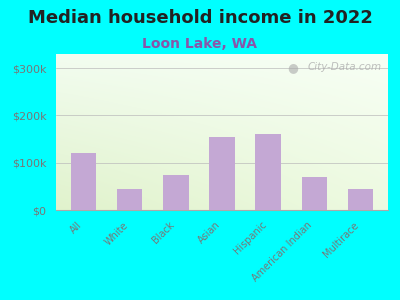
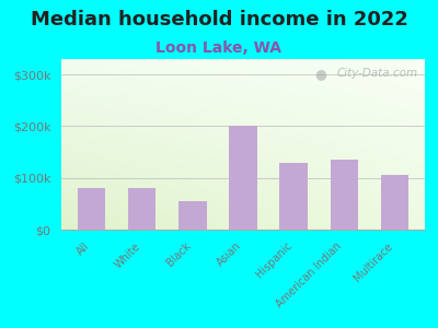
All: $120k -> $80k
White: $45k -> $80k
Black: $75k -> $55k
Asian: $155k -> $200k
Hispanic: $160k -> $130k
American Indian: $70k -> $135k
Multirace: $45k -> $105k
